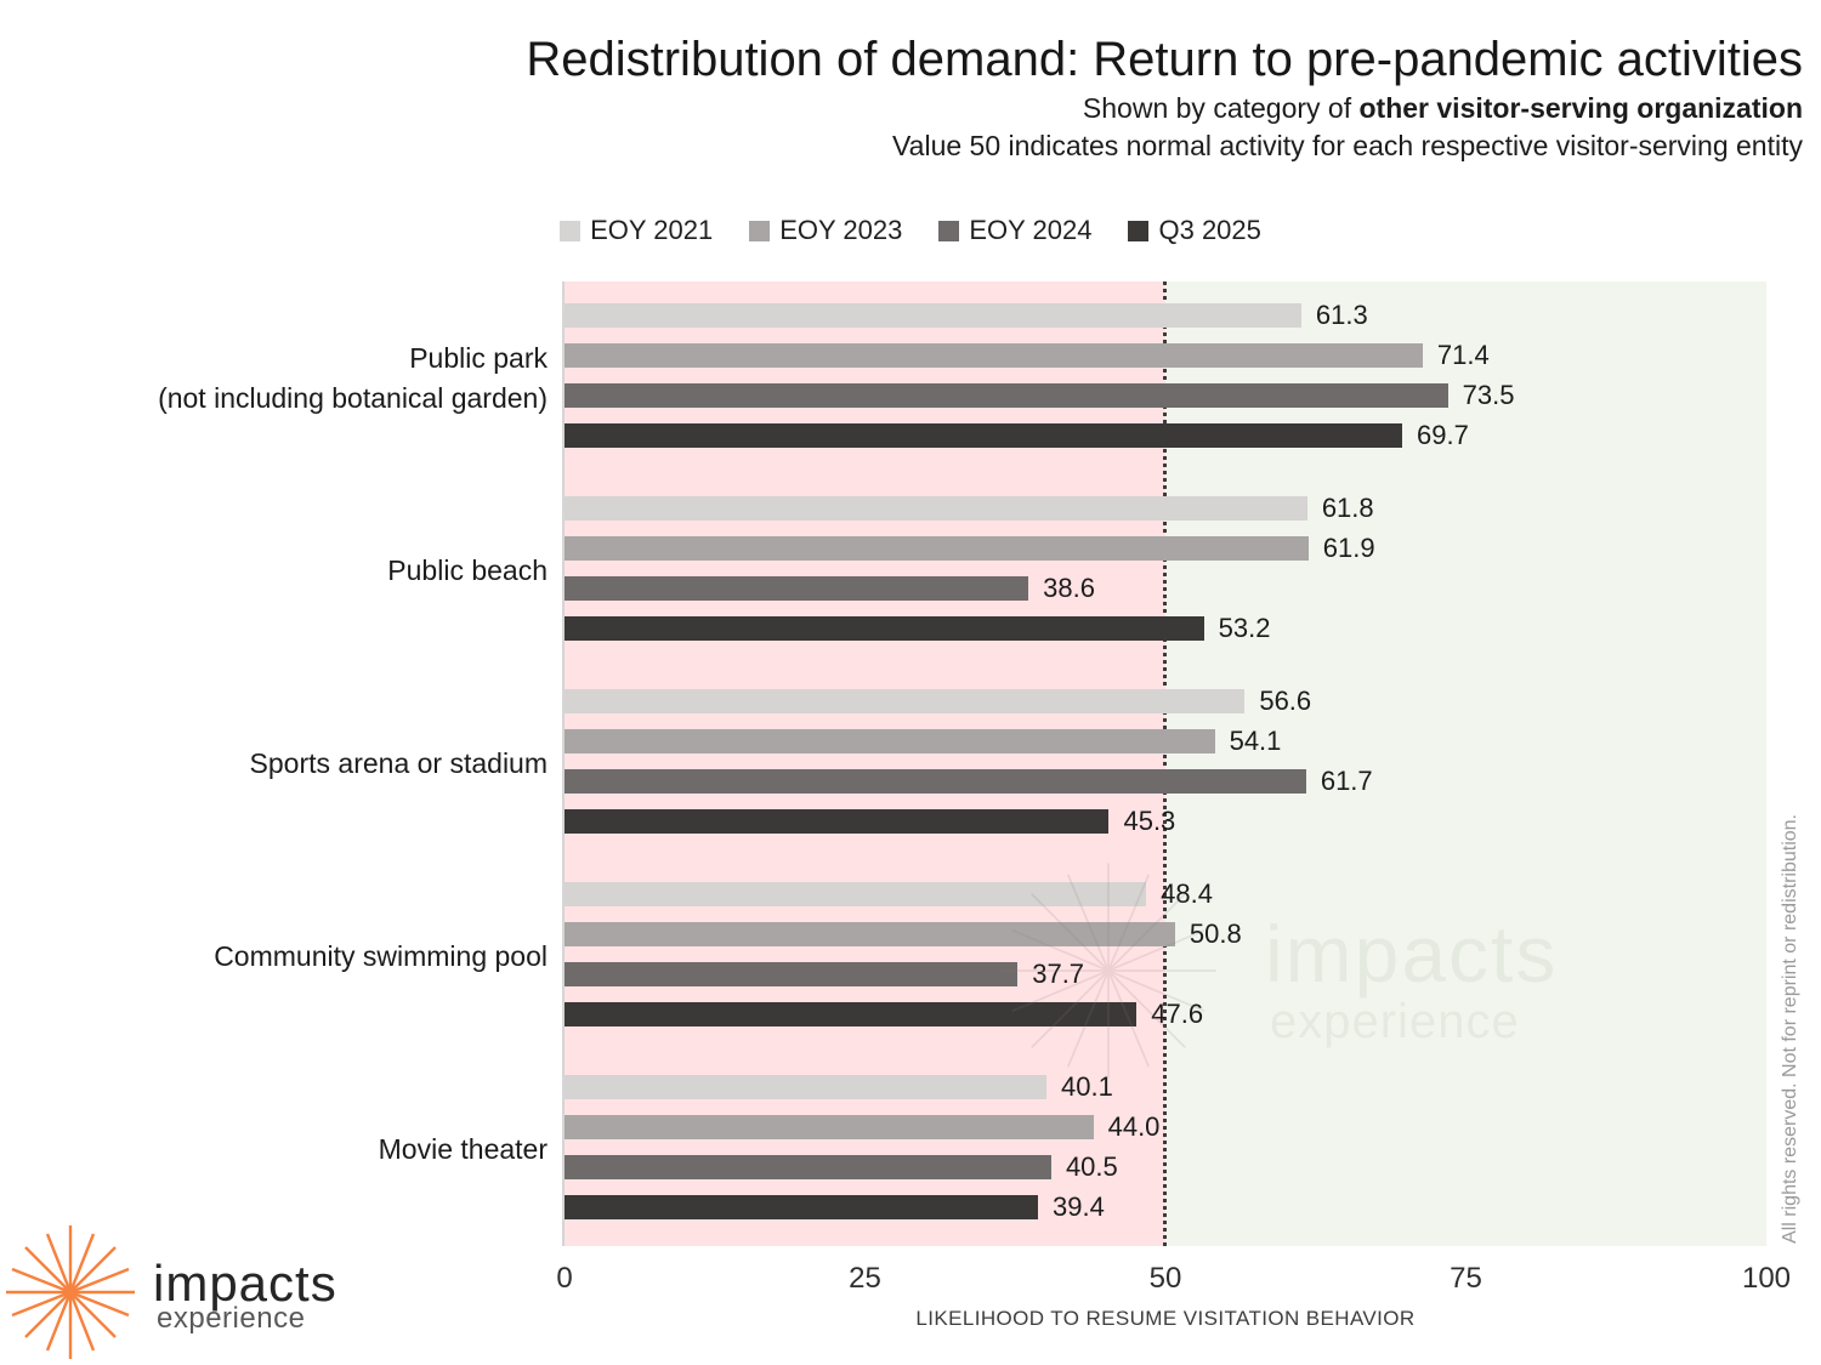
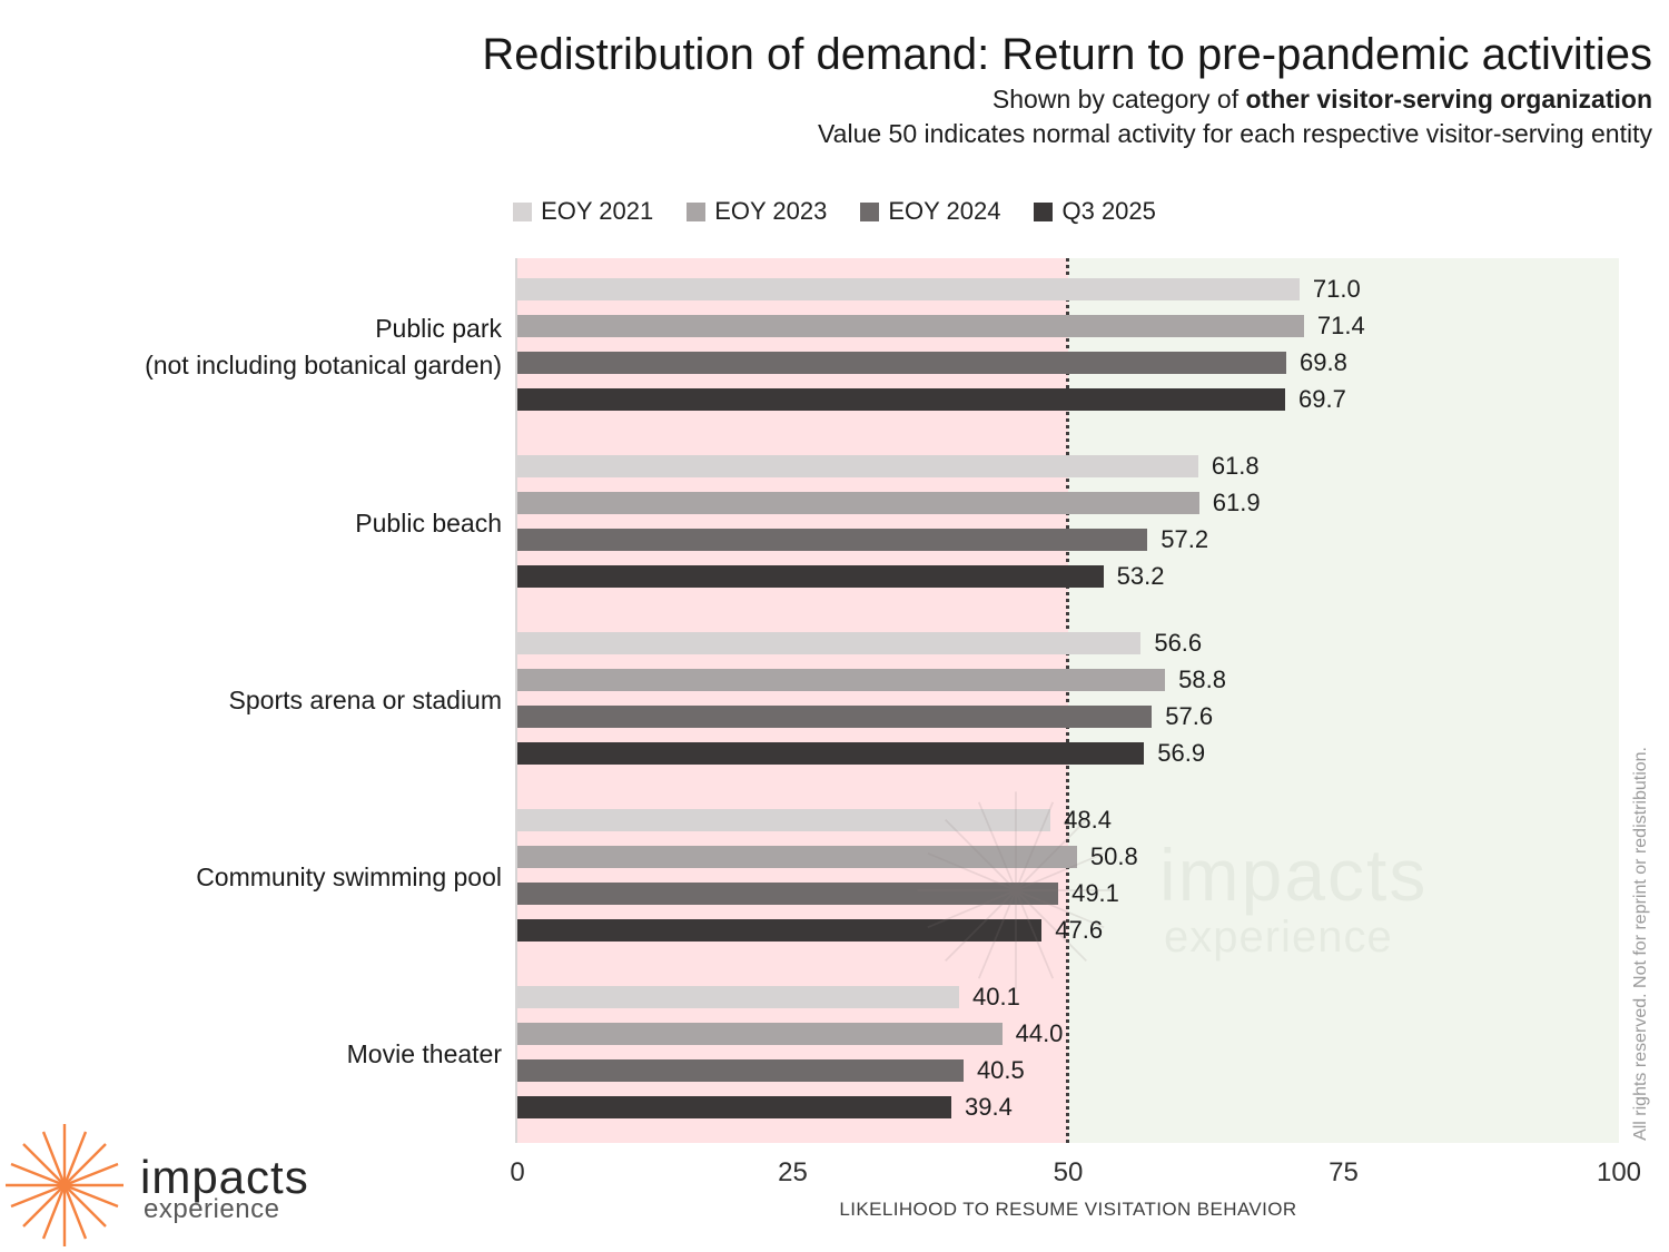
EOY 2021/Public park (not including botanical garden): 61.3 -> 71.0
EOY 2024/Public park (not including botanical garden): 73.5 -> 69.8
EOY 2024/Public beach: 38.6 -> 57.2
EOY 2023/Sports arena or stadium: 54.1 -> 58.8
EOY 2024/Sports arena or stadium: 61.7 -> 57.6
Q3 2025/Sports arena or stadium: 45.3 -> 56.9
EOY 2024/Community swimming pool: 37.7 -> 49.1
